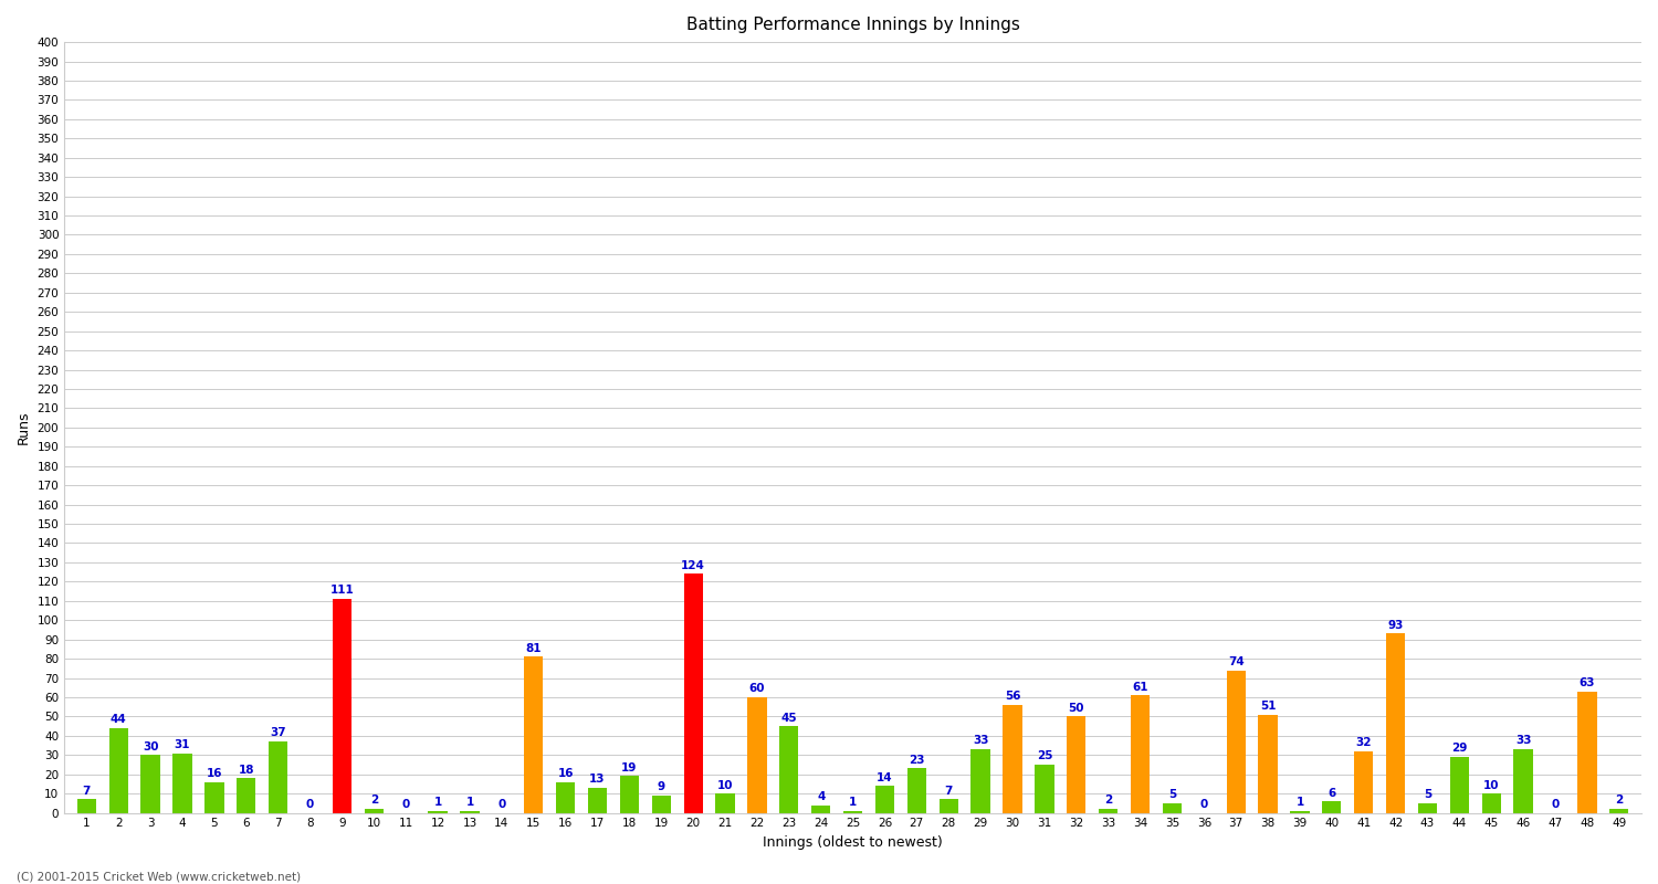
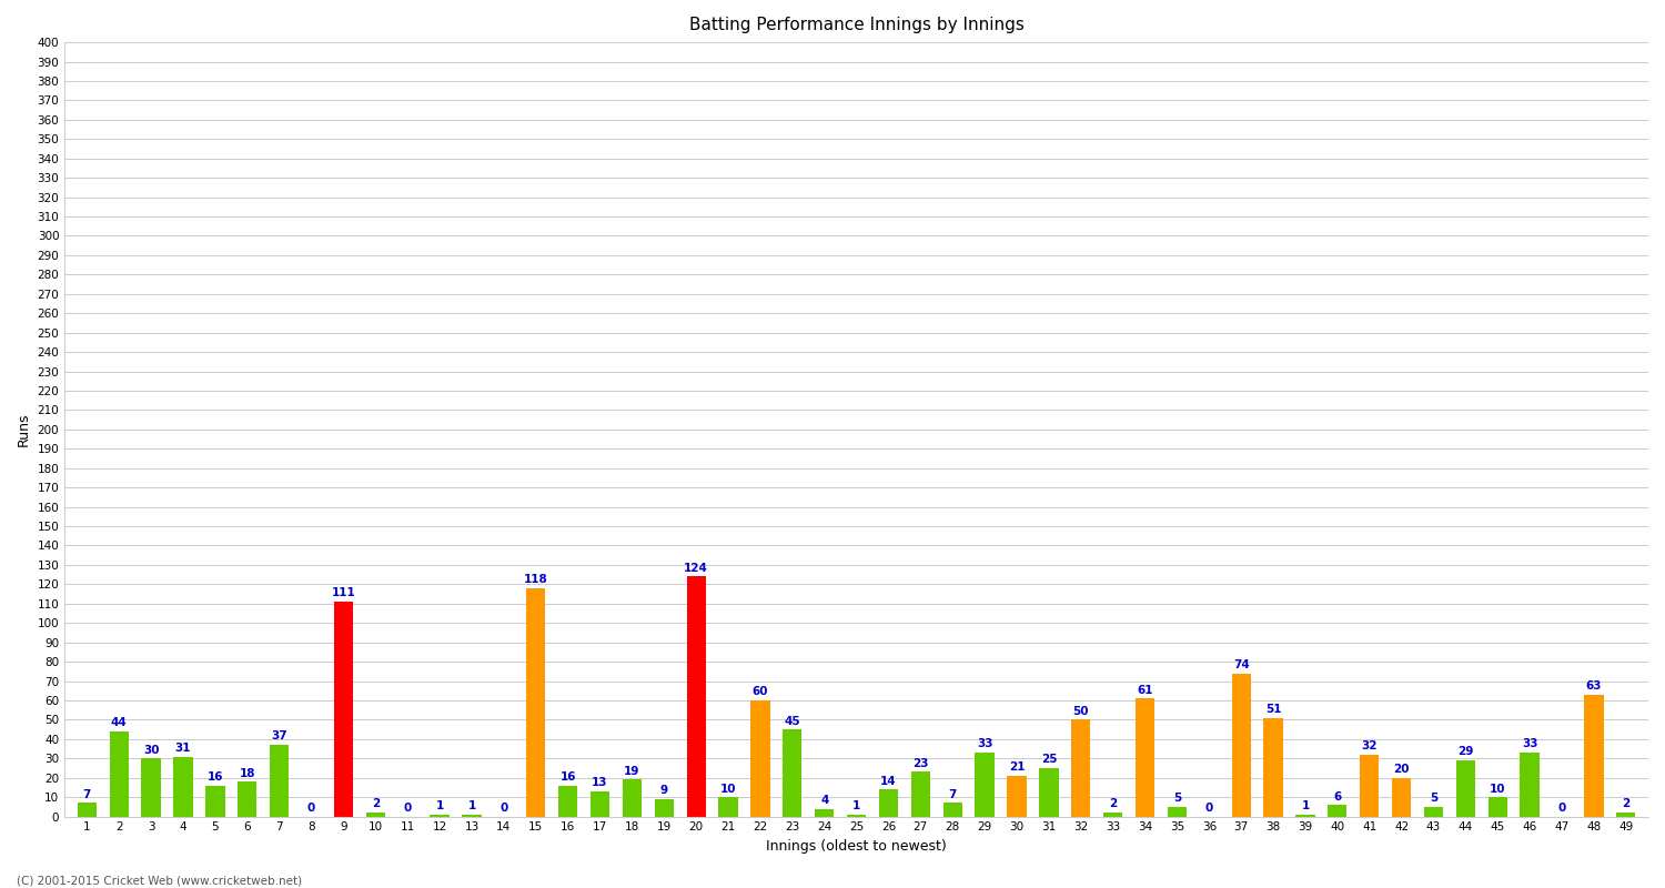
15: 81 -> 118
30: 56 -> 21
42: 93 -> 20
